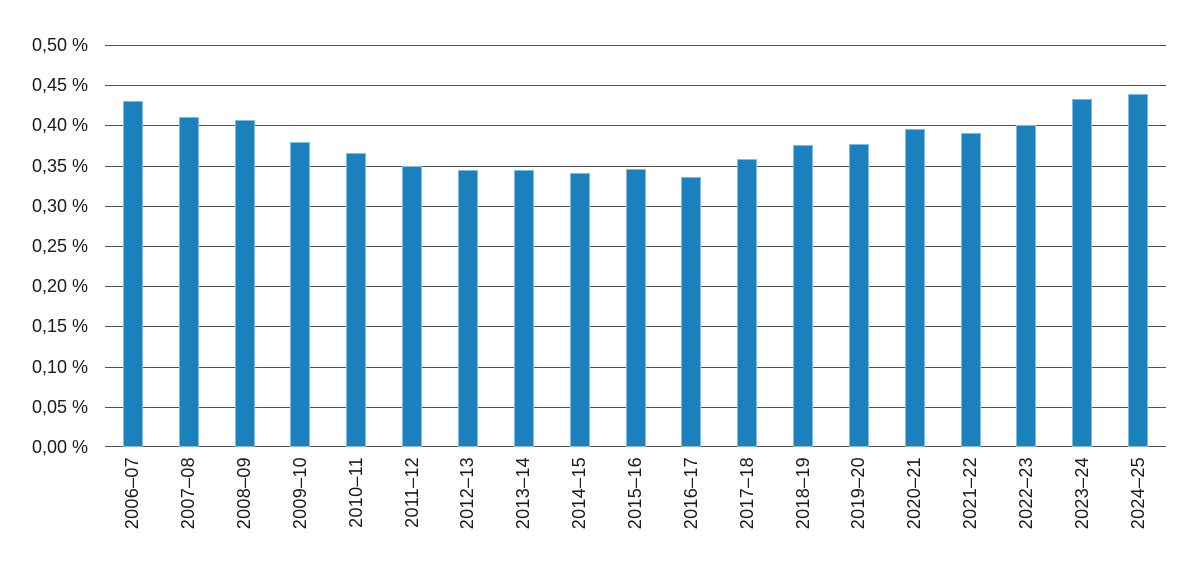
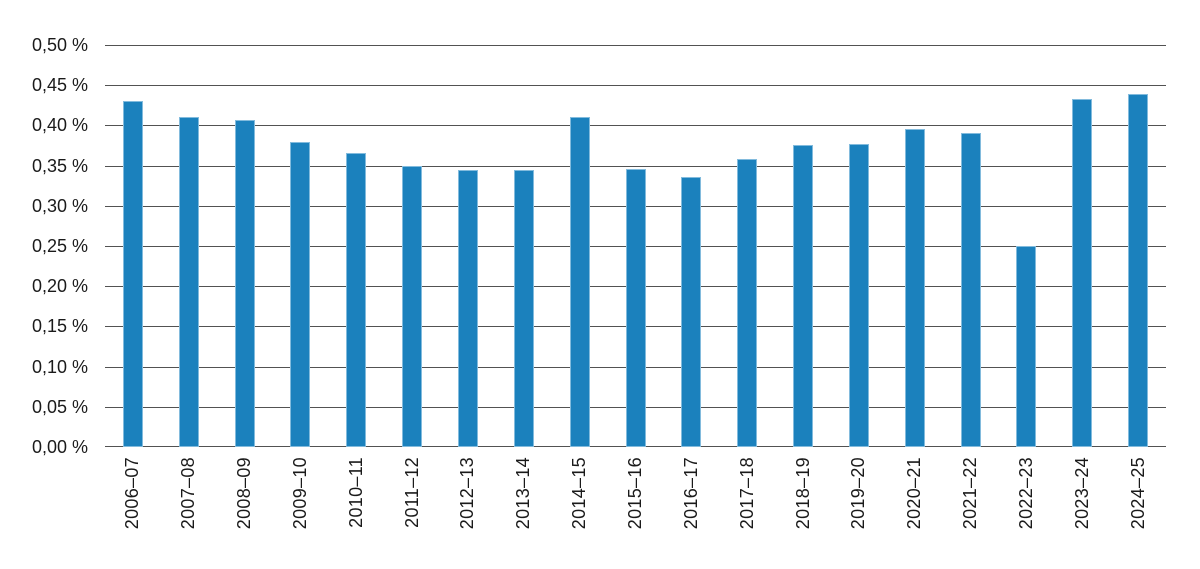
2014–15: 0,34% -> 0,41%
2022–23: 0,40% -> 0,25%
